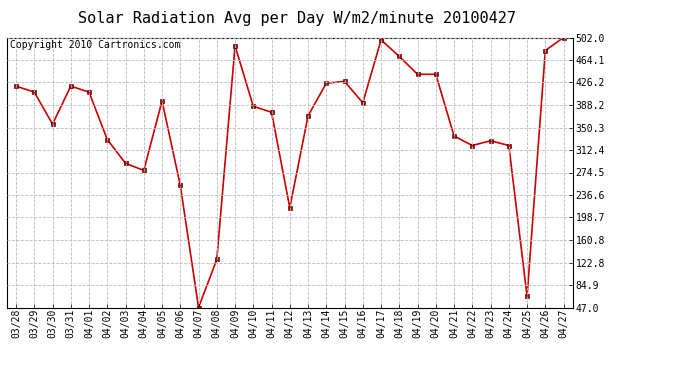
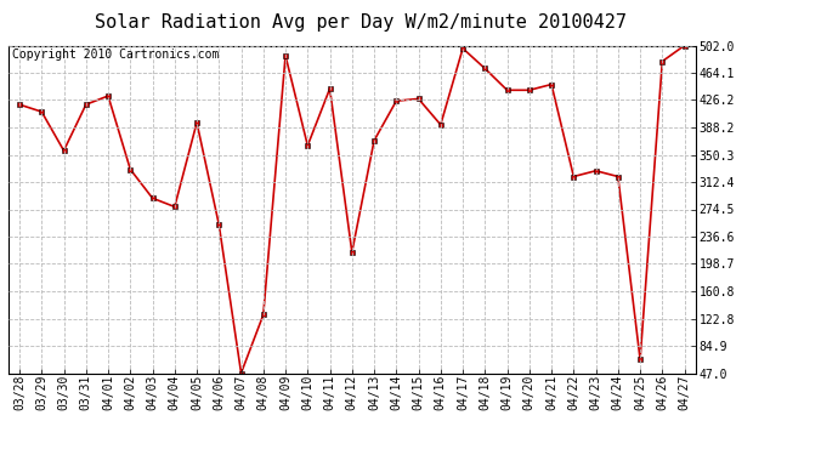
04/01: 410 -> 432
04/10: 386 -> 363
04/11: 376 -> 442
04/21: 336 -> 448
